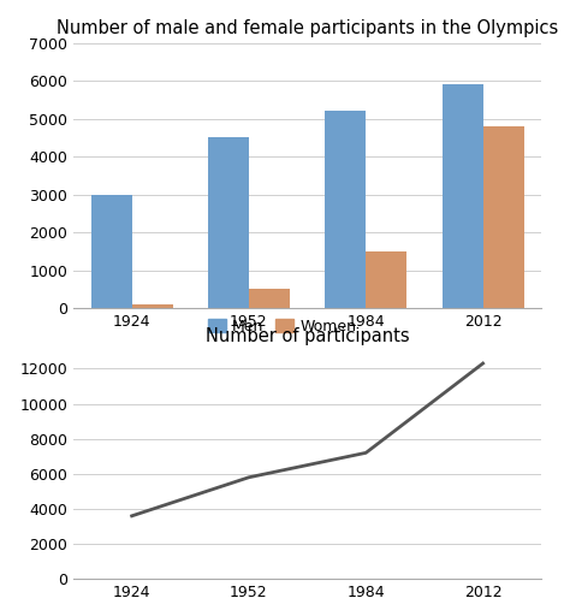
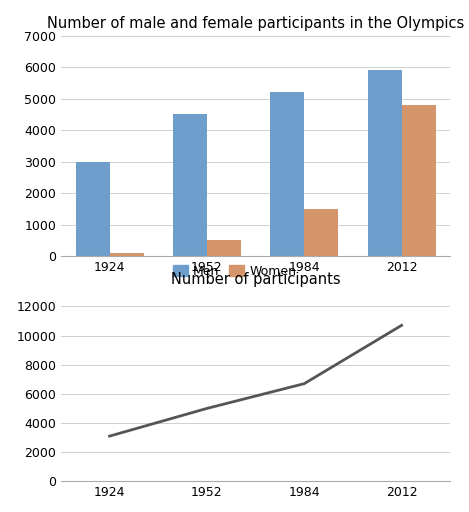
Number of participants/1924: 3600 -> 3100
Number of participants/1952: 5800 -> 5000
Number of participants/1984: 7200 -> 6700
Number of participants/2012: 12300 -> 10700
